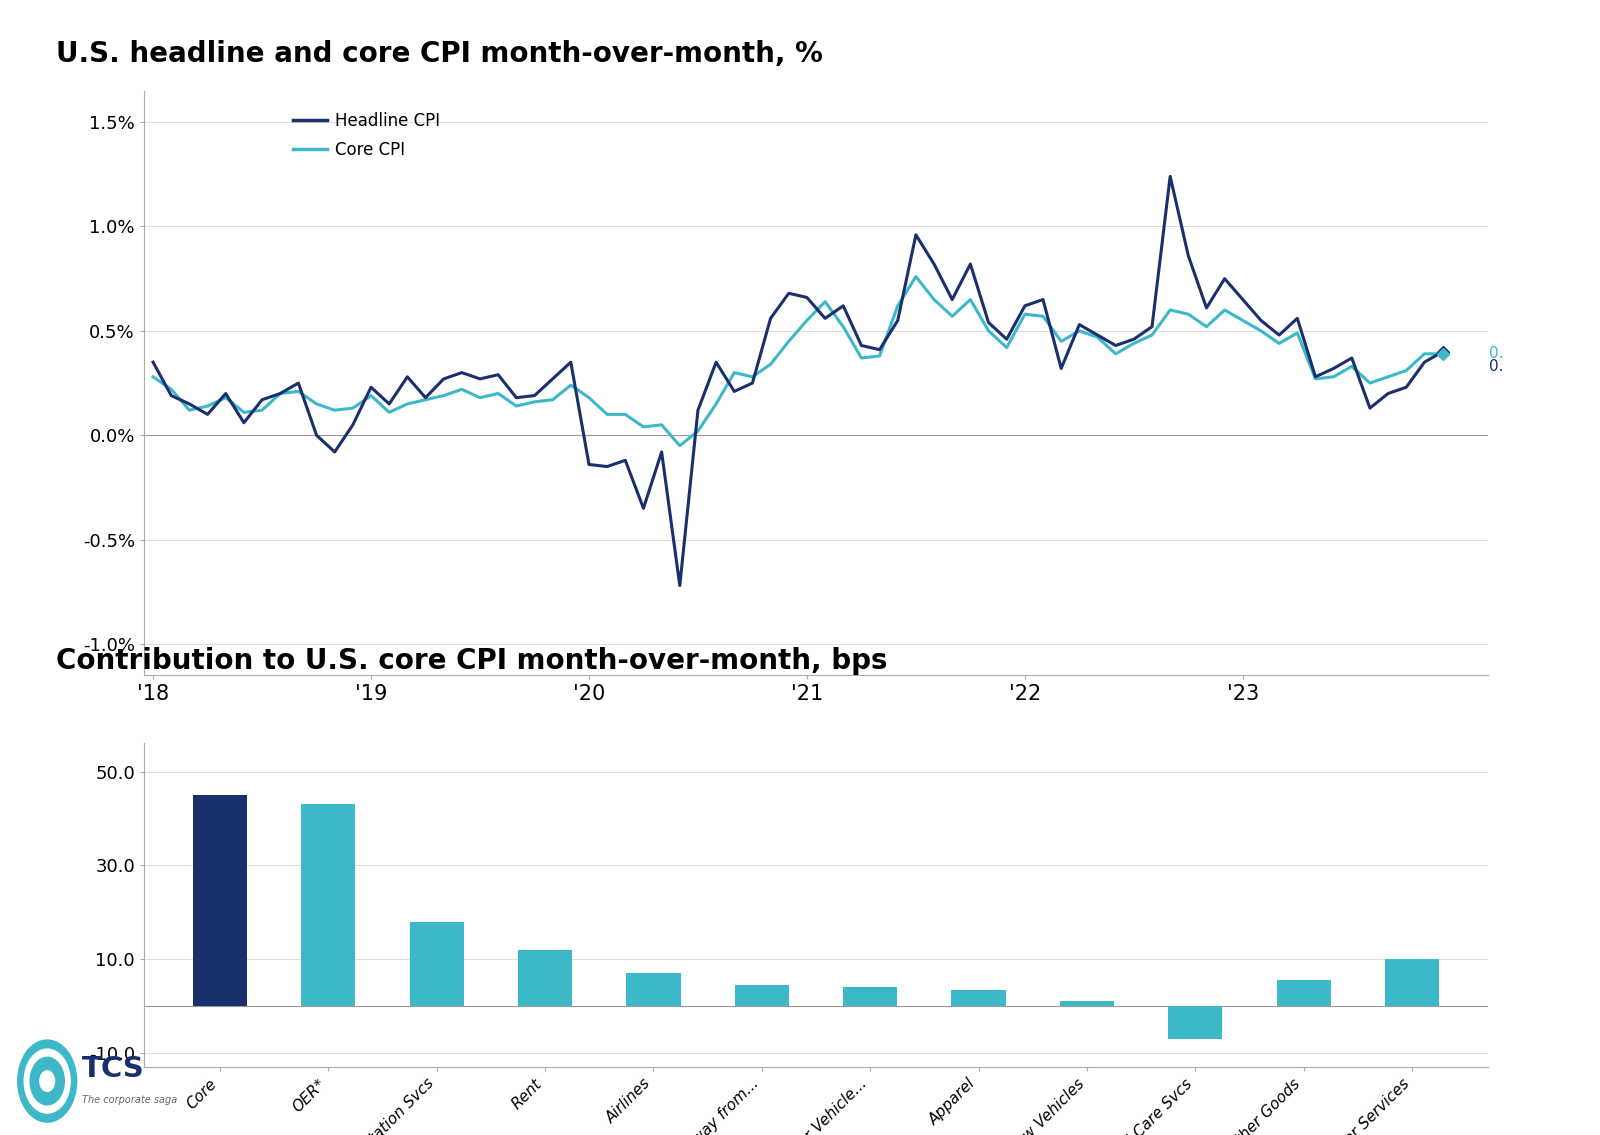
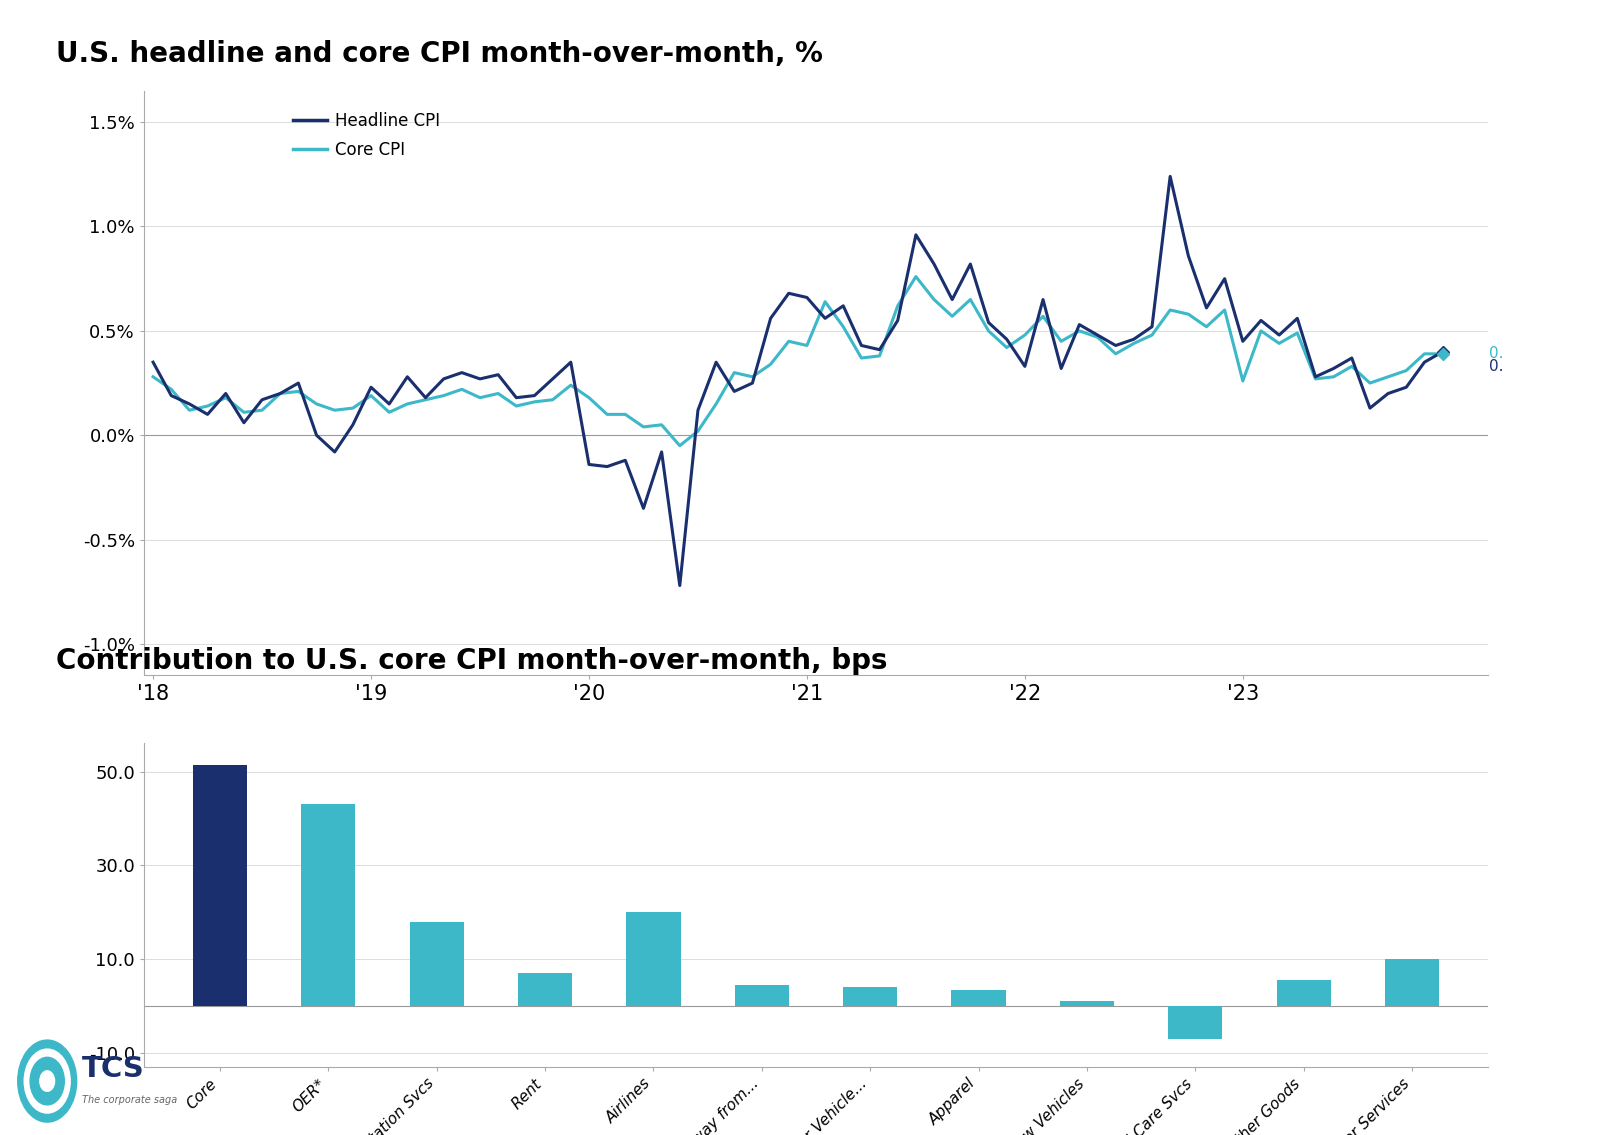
Core CPI/'21: 0.55% -> 0.43%
Headline CPI/'22: 0.62% -> 0.33%
Core CPI/'22: 0.58% -> 0.48%
Headline CPI/'23: 0.65% -> 0.45%
Core CPI/'23: 0.55% -> 0.26%
Core: 45.0 -> 51.5
Rent: 12.0 -> 7.0
Airlines: 7.0 -> 20.0
